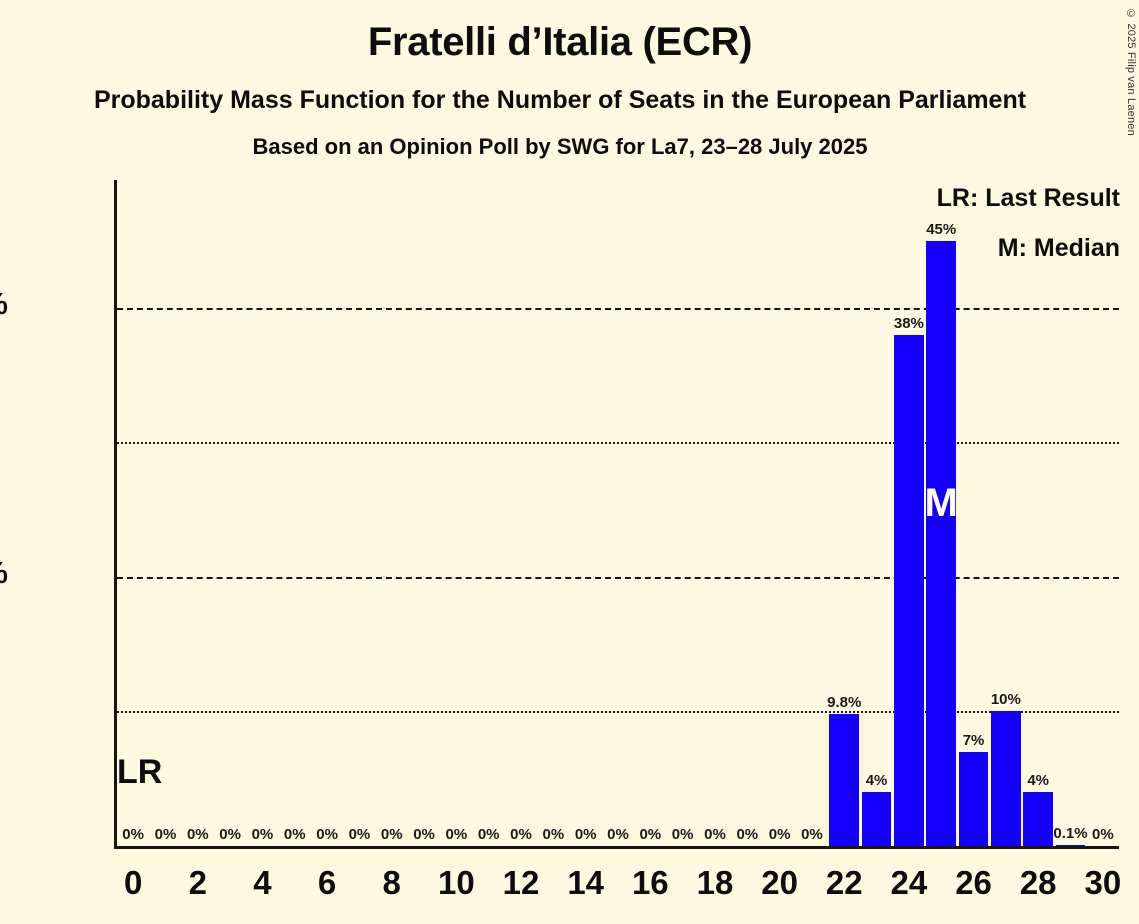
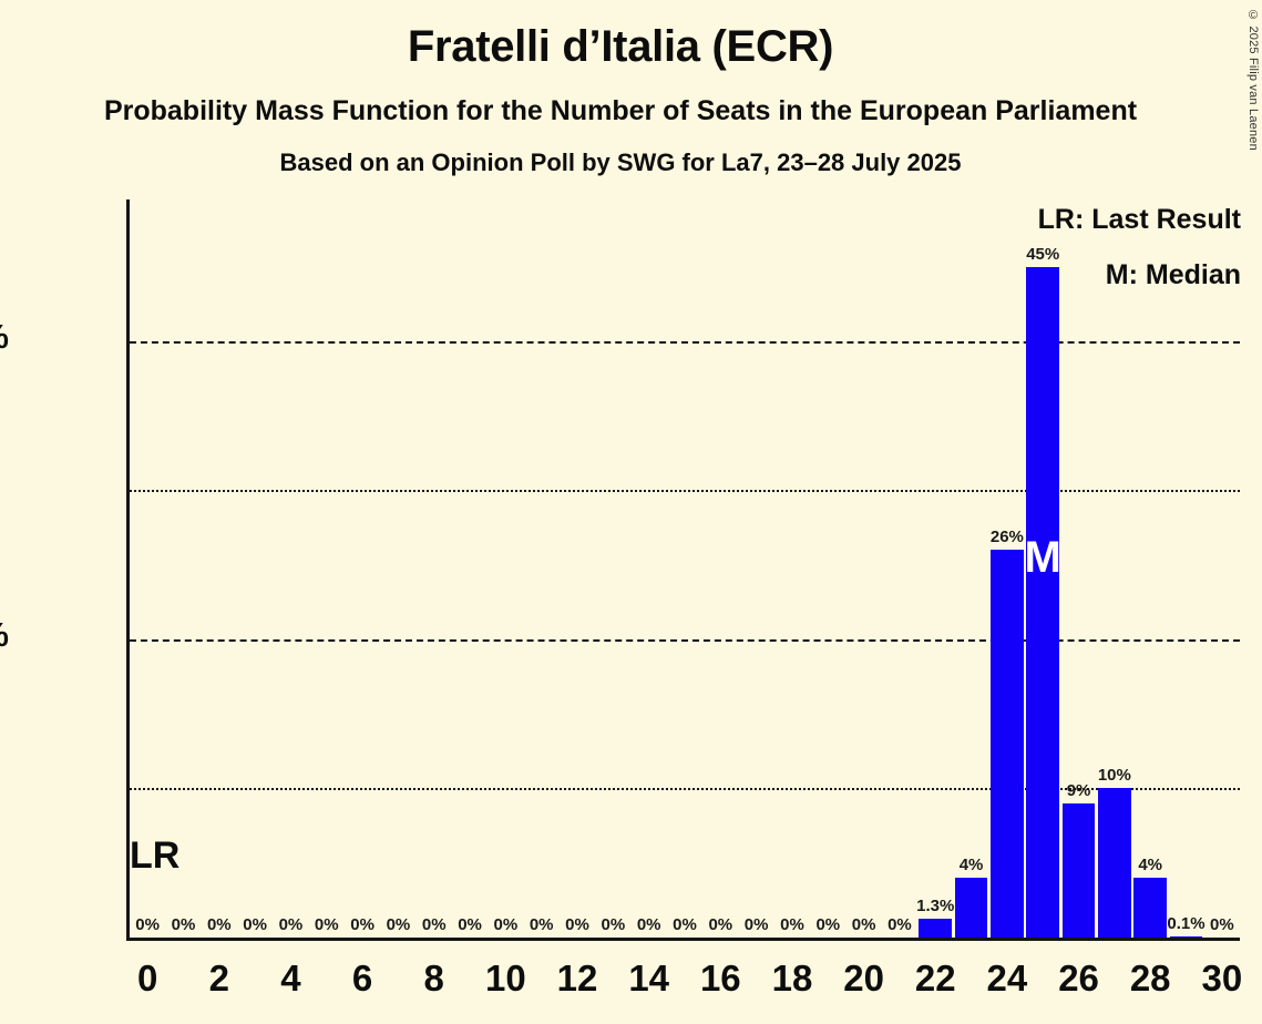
22: 9.8% -> 1.3%
24: 38% -> 26%
26: 7% -> 9%
